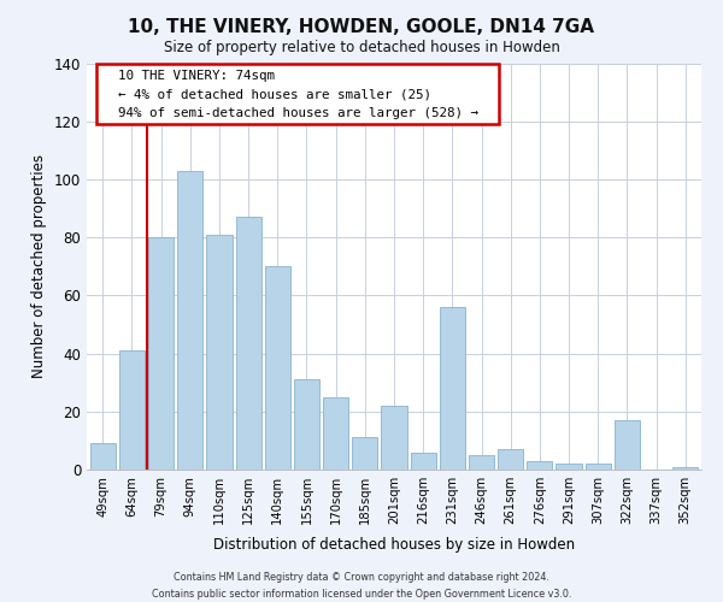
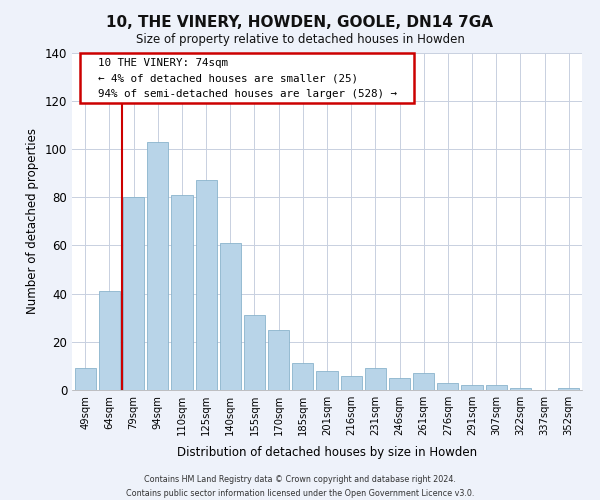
140sqm: 70 -> 61
201sqm: 22 -> 8
231sqm: 56 -> 9
322sqm: 17 -> 1
